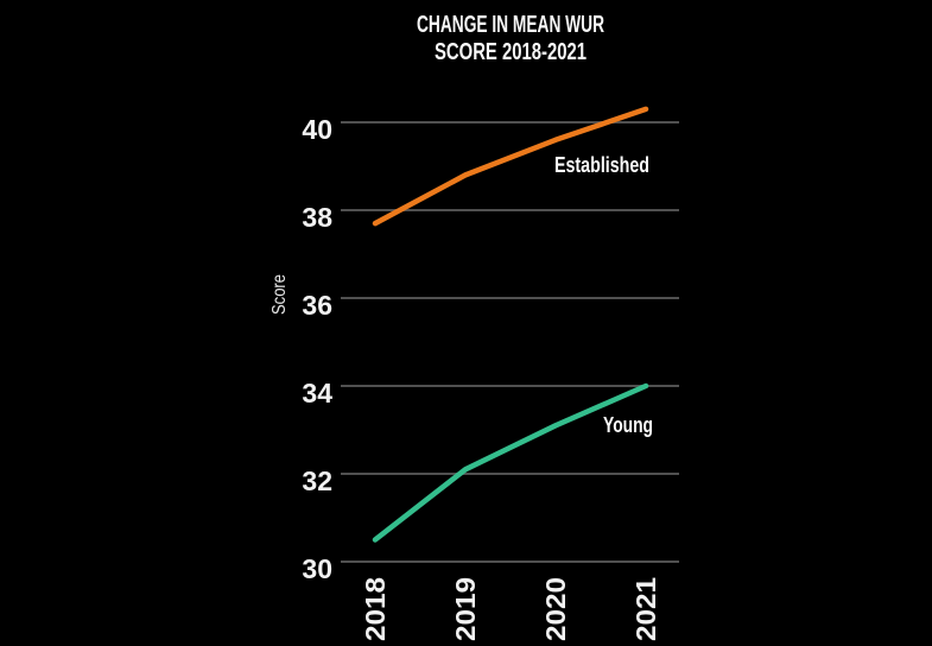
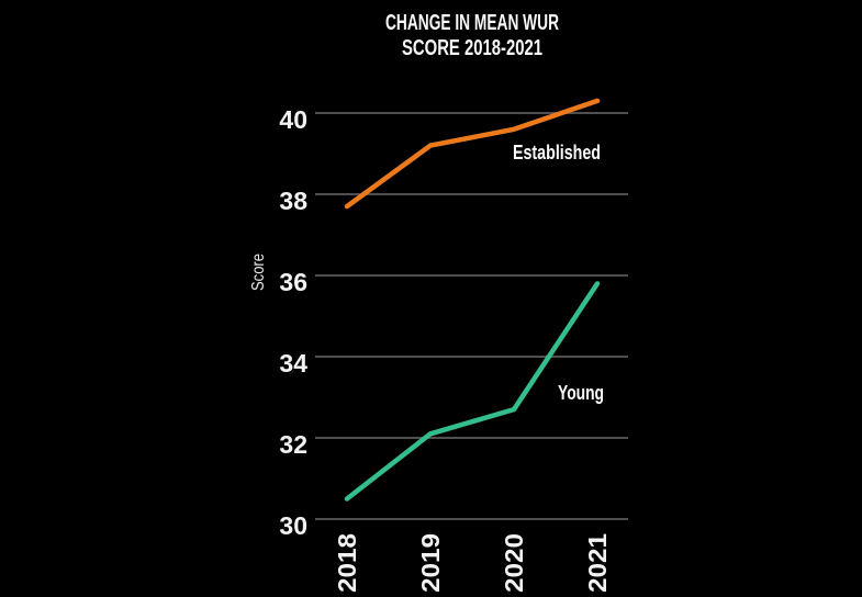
Established/2019: 38.8 -> 39.2
Young/2020: 33.1 -> 32.7
Young/2021: 34.0 -> 35.8
